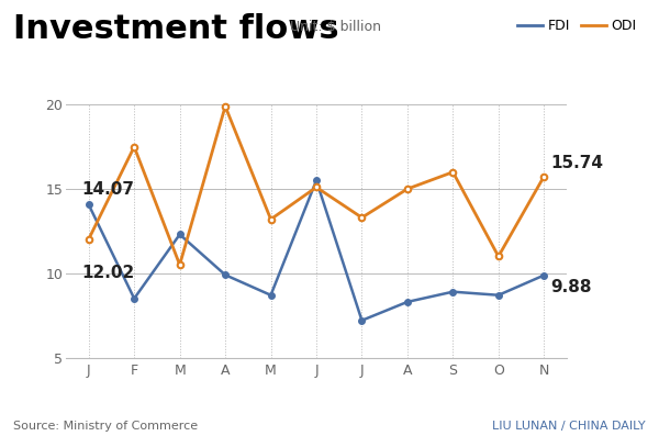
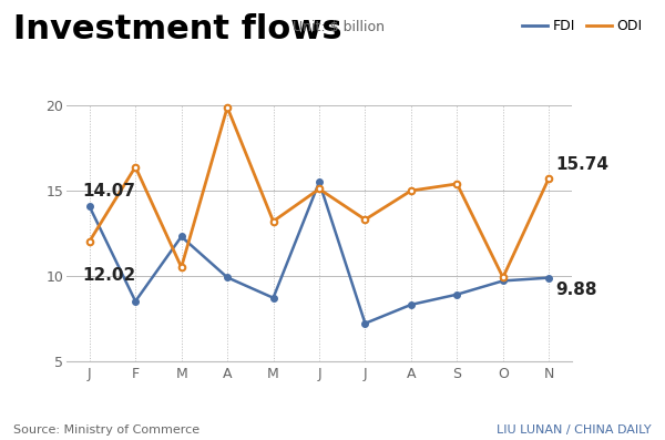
ODI/F: 17.5 -> 16.4
ODI/S: 16.0 -> 15.4
FDI/O: 8.7 -> 9.7
ODI/O: 11.0 -> 9.9
